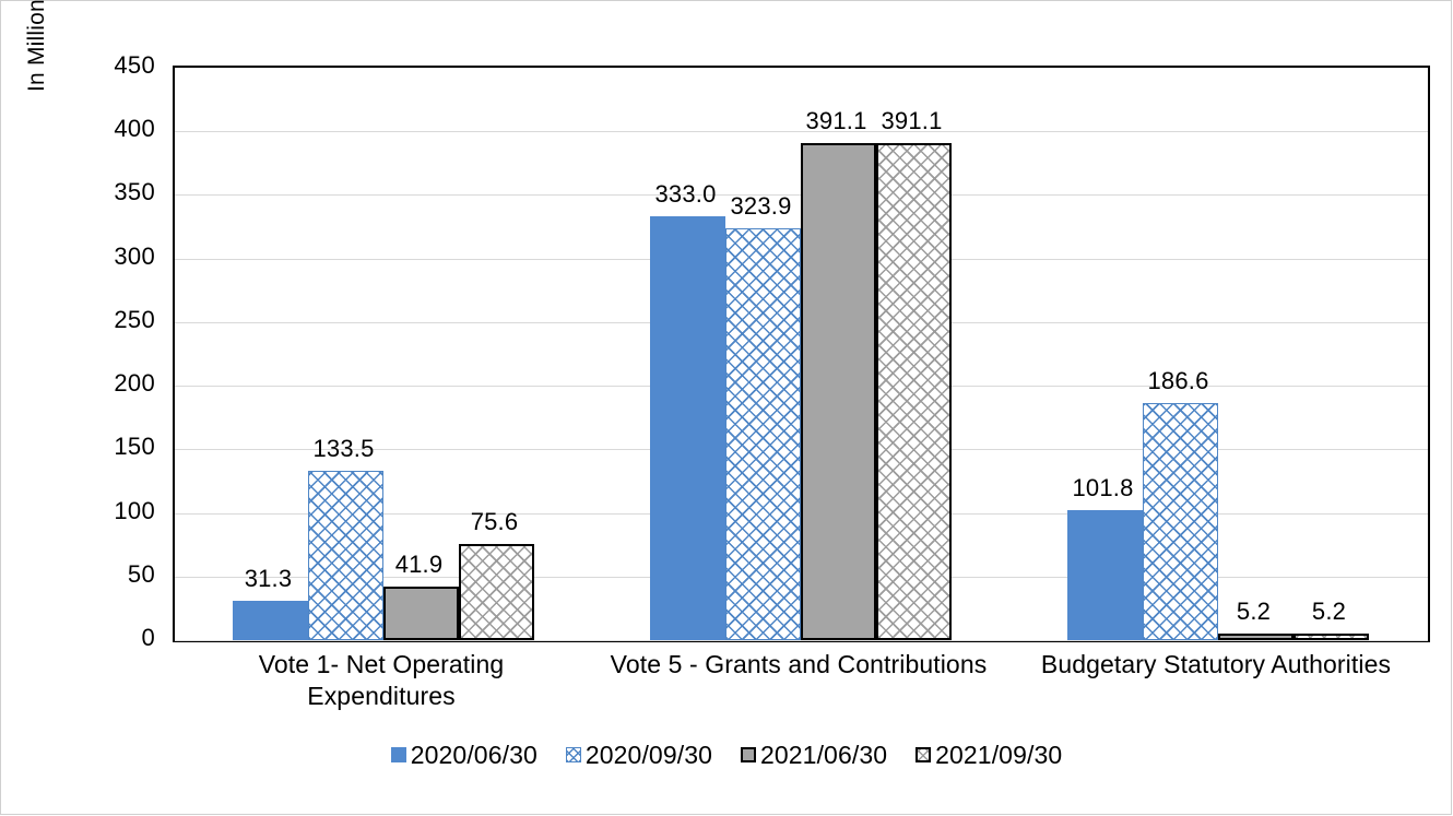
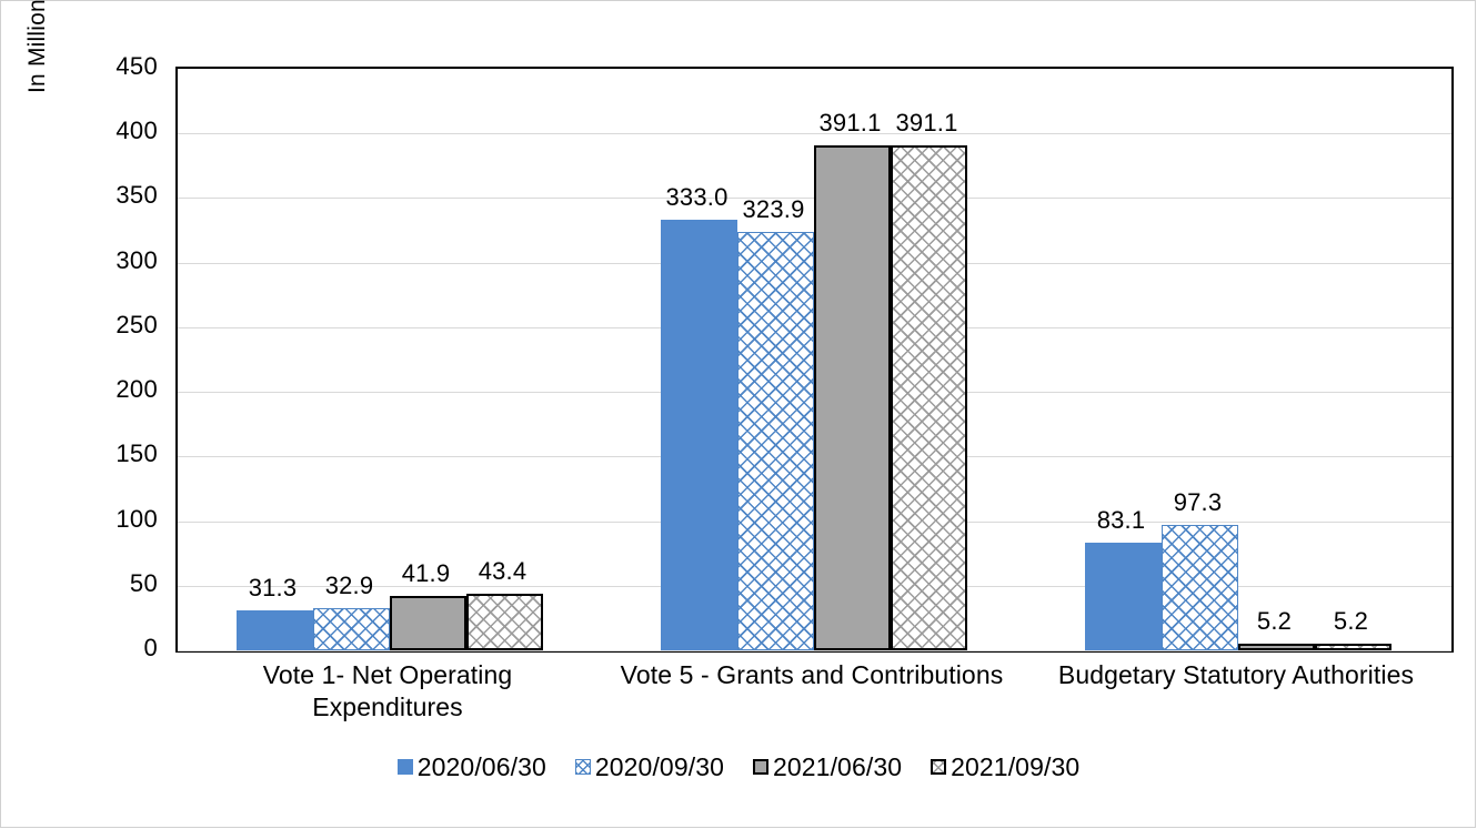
2020/09/30/Vote 1- Net Operating Expenditures: 133.5 -> 32.9
2021/09/30/Vote 1- Net Operating Expenditures: 75.6 -> 43.4
2020/06/30/Budgetary Statutory Authorities: 101.8 -> 83.1
2020/09/30/Budgetary Statutory Authorities: 186.6 -> 97.3
